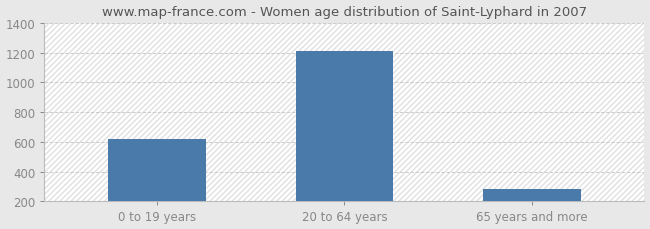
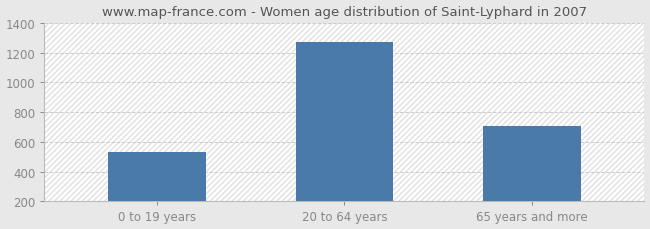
0 to 19 years: 620 -> 530
20 to 64 years: 1210 -> 1270
65 years and more: 280 -> 710
